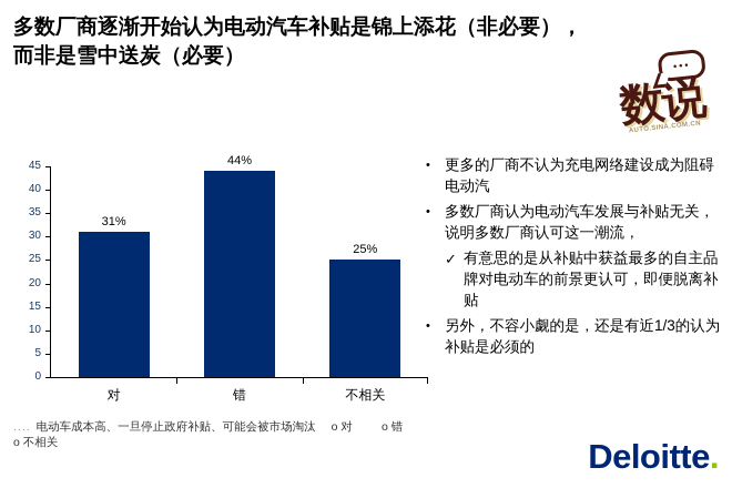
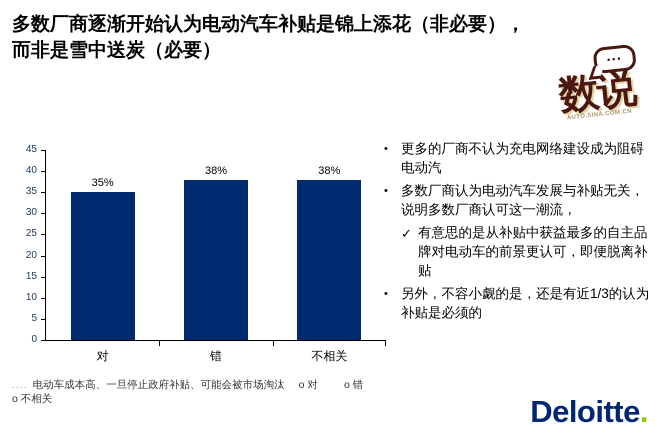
对: 31% -> 35%
错: 44% -> 38%
不相关: 25% -> 38%
